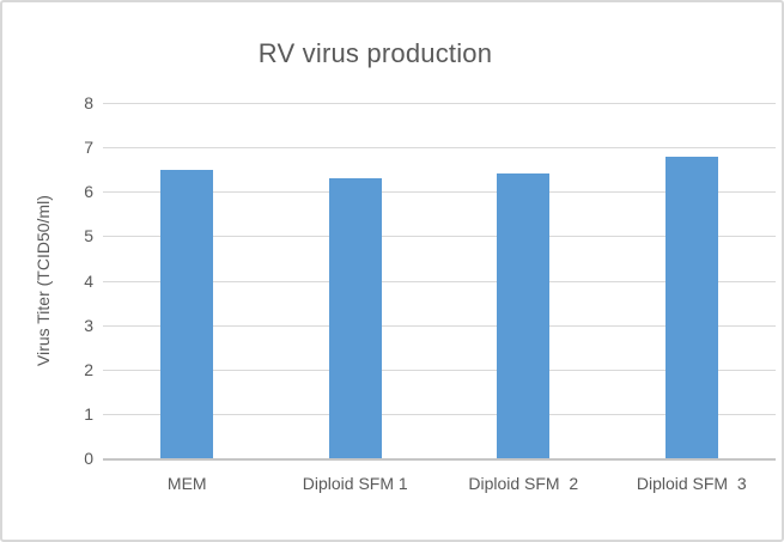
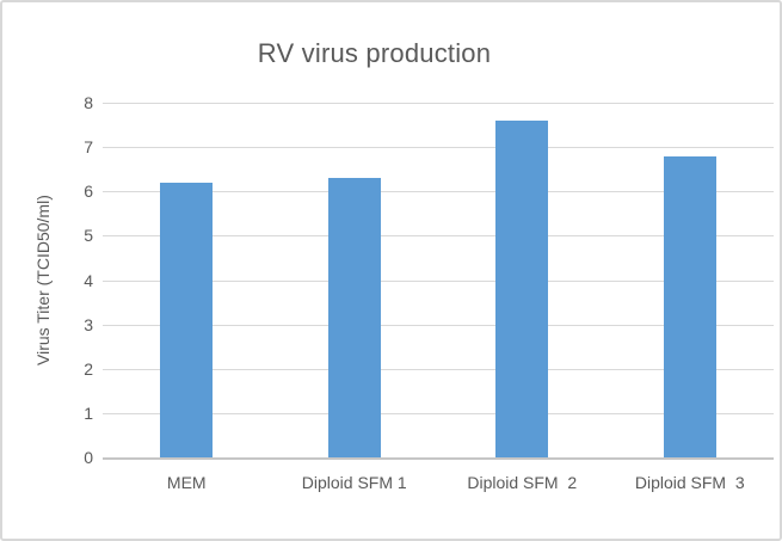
MEM: 6.5 -> 6.2
Diploid SFM 2: 6.4 -> 7.6
